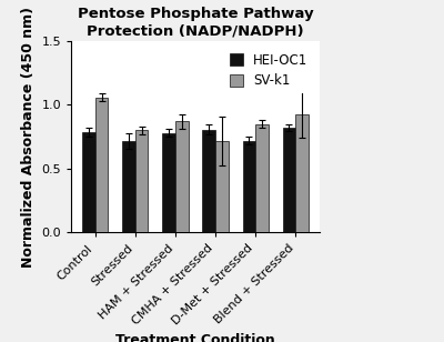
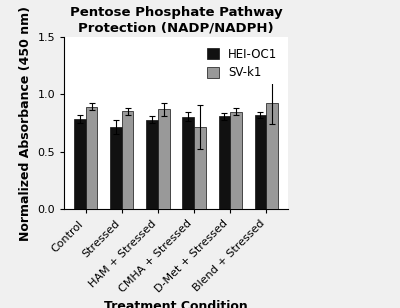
SV-k1/Control: 1.06 -> 0.90
SV-k1/Stressed: 0.80 -> 0.85
HEI-OC1/D-Met + Stressed: 0.72 -> 0.81
